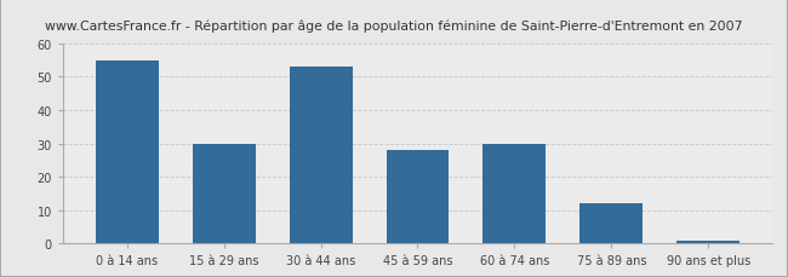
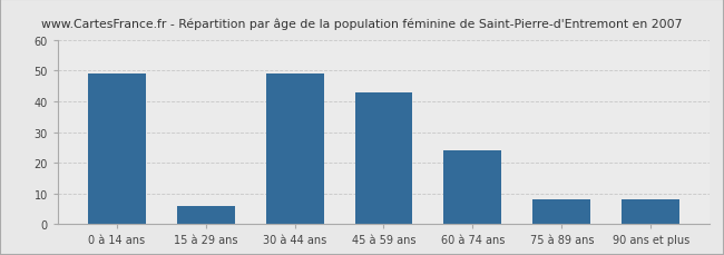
0 à 14 ans: 55 -> 49
15 à 29 ans: 30 -> 6
30 à 44 ans: 53 -> 49
45 à 59 ans: 28 -> 43
60 à 74 ans: 30 -> 24
75 à 89 ans: 12 -> 8
90 ans et plus: 1 -> 8
